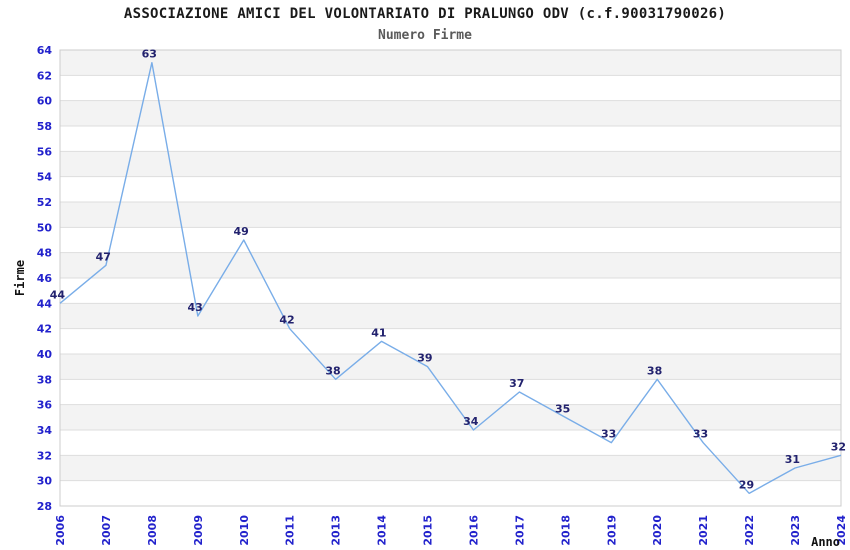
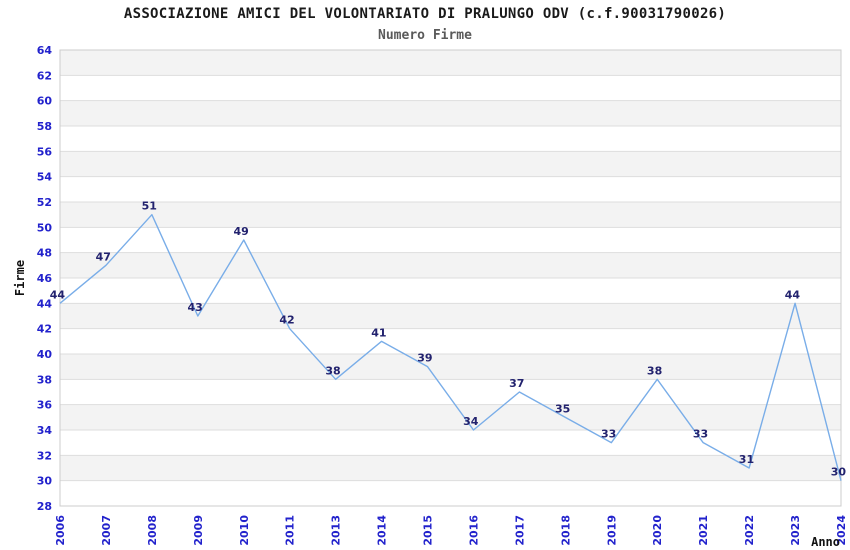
2008: 63 -> 51
2022: 29 -> 31
2023: 31 -> 44
2024: 32 -> 30
